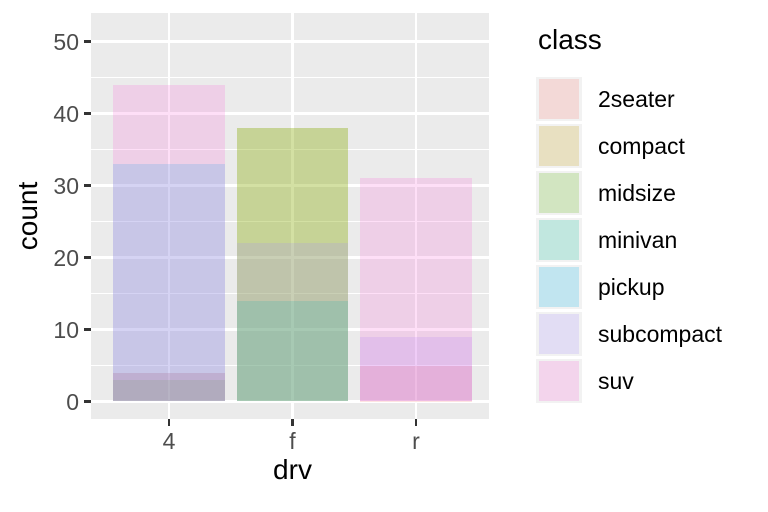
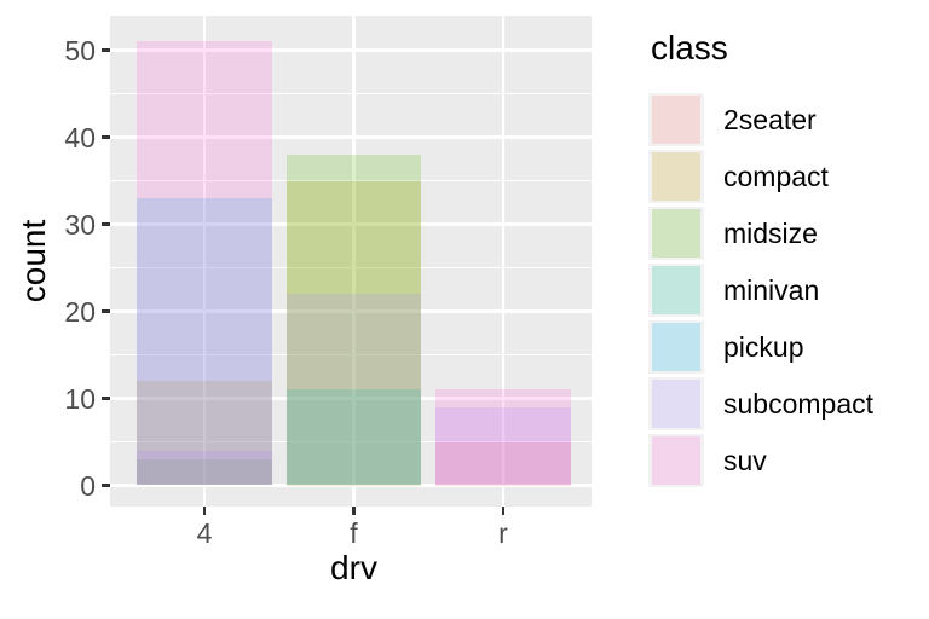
compact/4: 4 -> 12
suv/4: 44 -> 51
compact/f: 38 -> 35
minivan/f: 14 -> 11
suv/r: 31 -> 11
